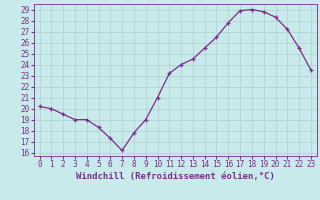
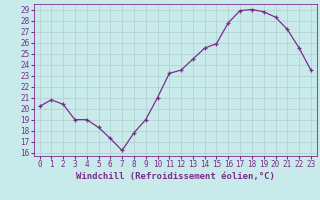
1: 20.0 -> 20.8
2: 19.5 -> 20.4
12: 24.0 -> 23.5
15: 26.5 -> 25.9
